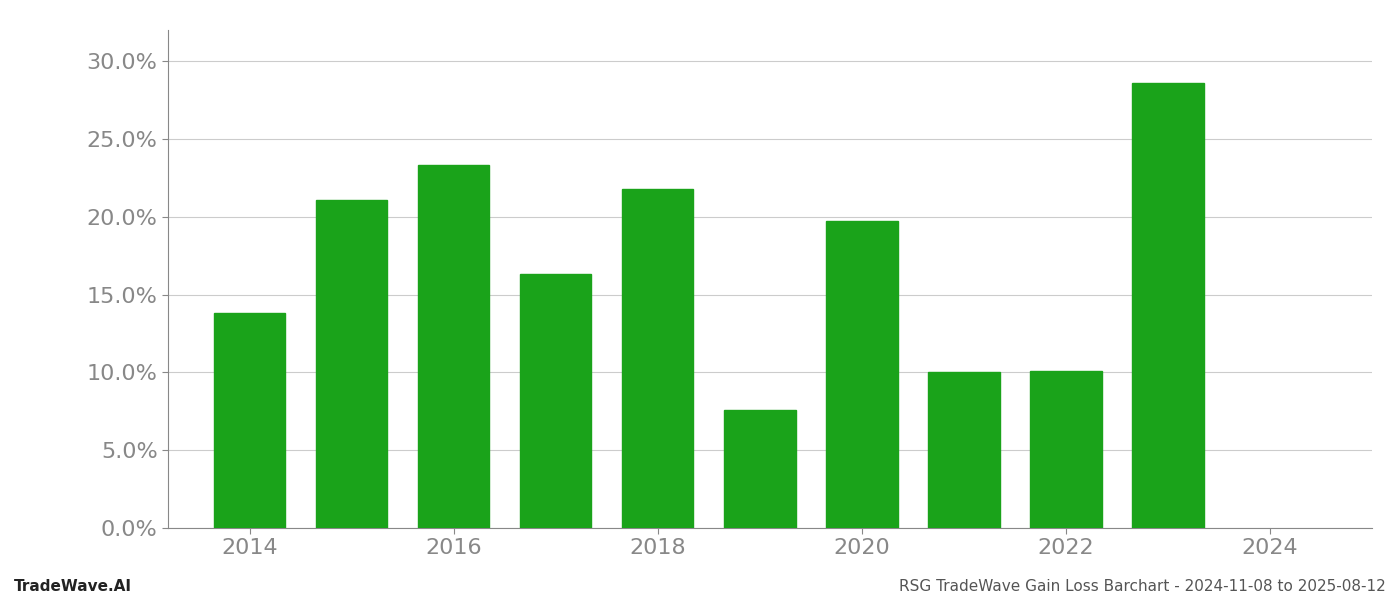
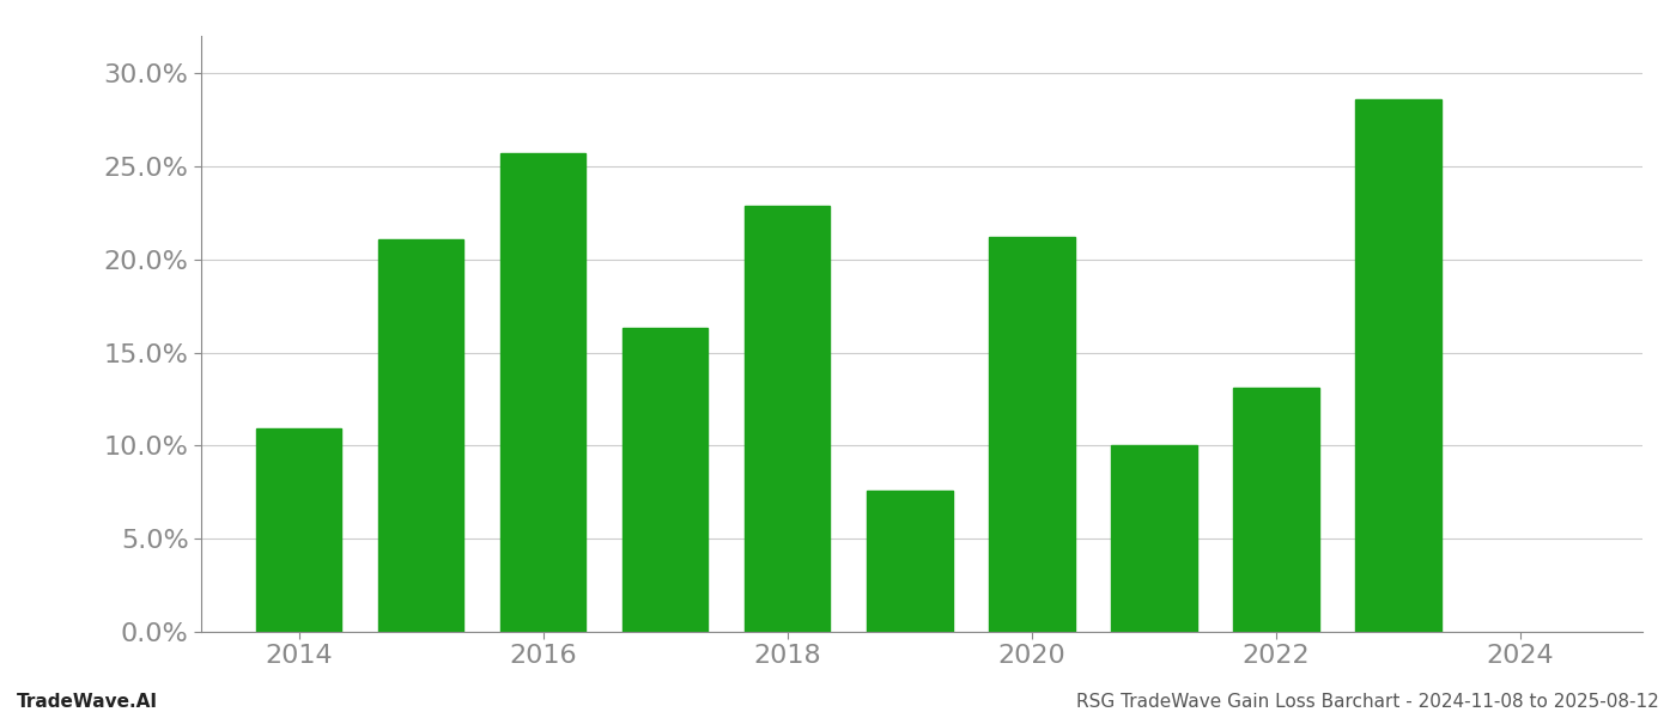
2014: 13.8% -> 10.9%
2016: 23.3% -> 25.7%
2018: 21.8% -> 22.9%
2020: 19.7% -> 21.2%
2022: 10.1% -> 13.1%
